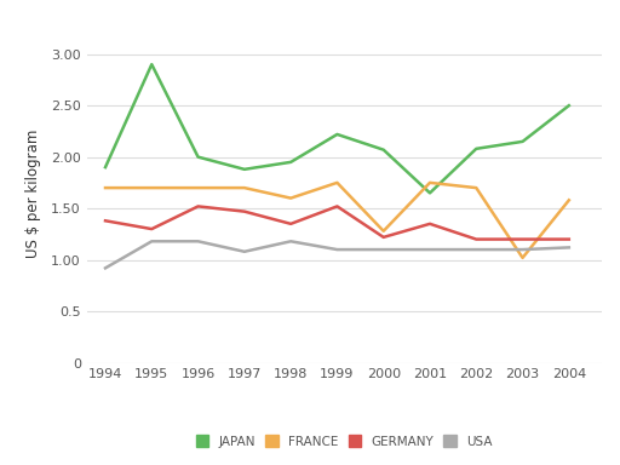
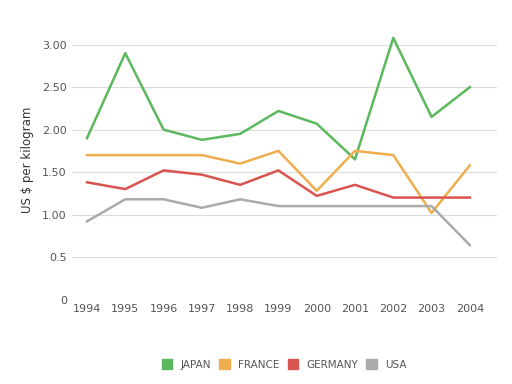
JAPAN/2002: 2.08 -> 3.08
USA/2004: 1.12 -> 0.64
